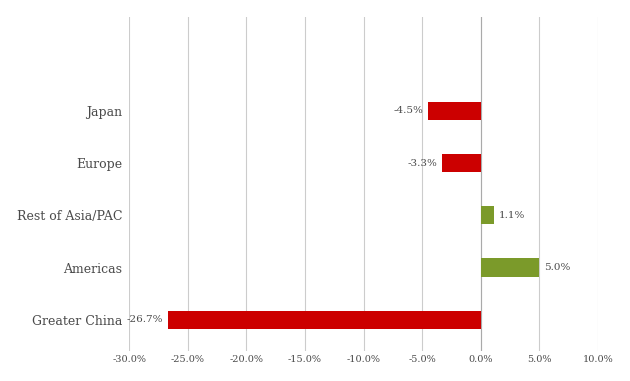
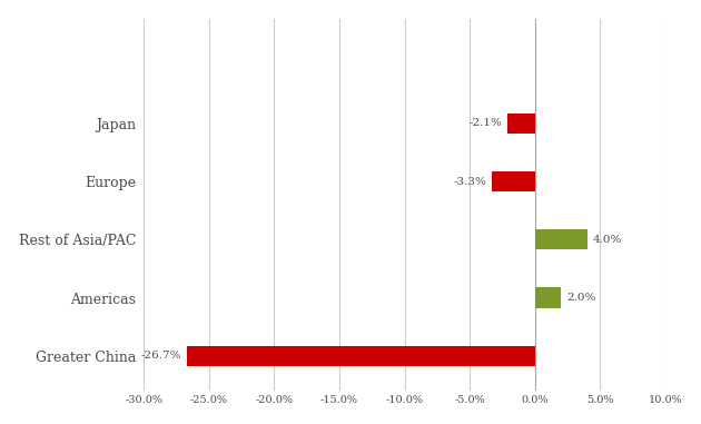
Japan: -4.5% -> -2.1%
Rest of Asia/PAC: 1.1% -> 4.0%
Americas: 5.0% -> 2.0%
